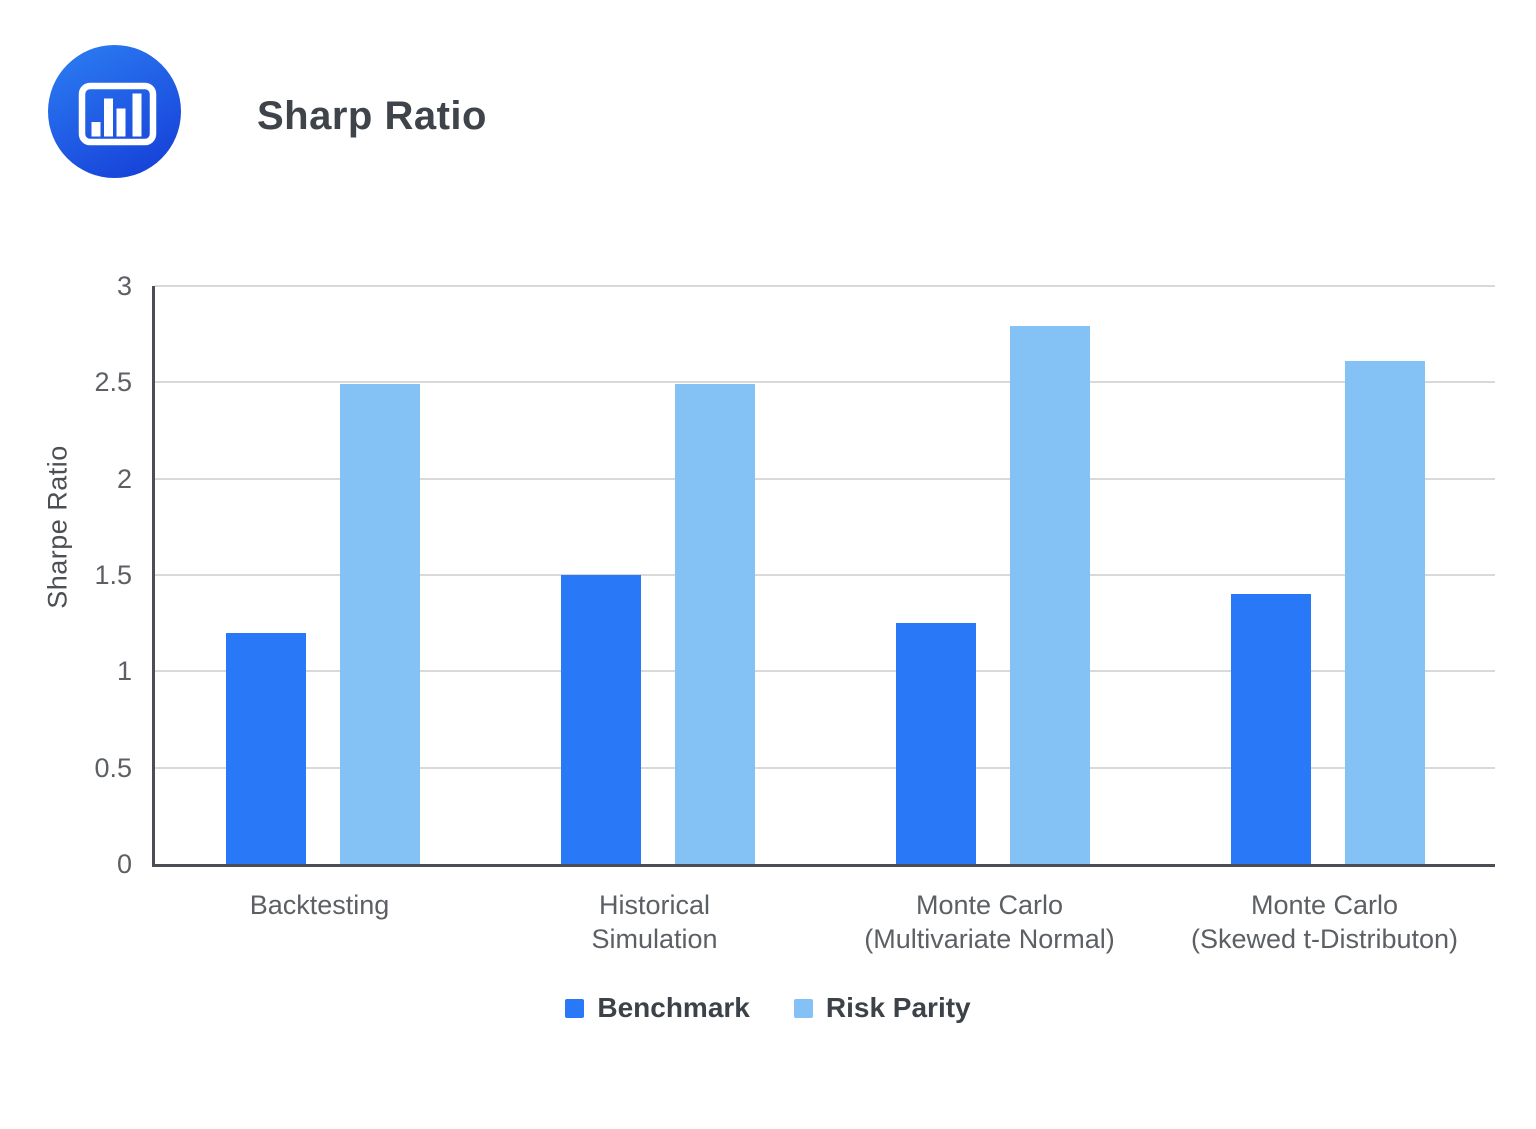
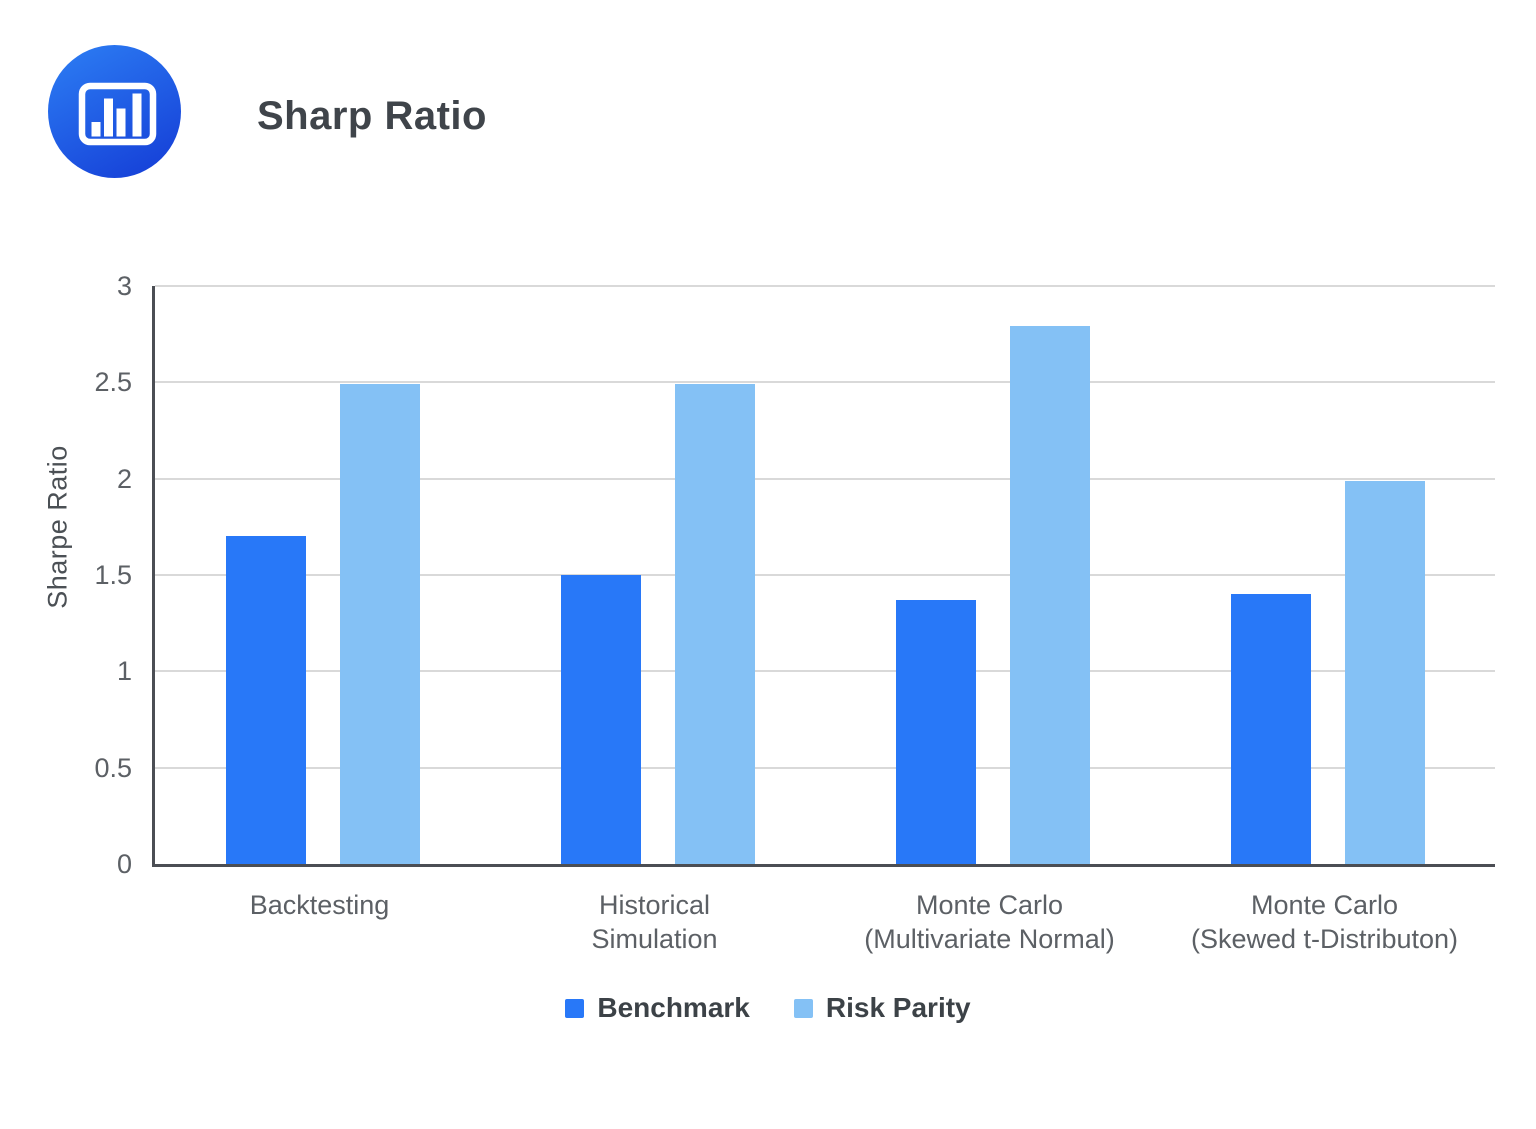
Benchmark/Backtesting: 1.20 -> 1.70
Benchmark/Monte Carlo (Multivariate Normal): 1.25 -> 1.37
Risk Parity/Monte Carlo (Skewed t-Distributon): 2.61 -> 1.99
